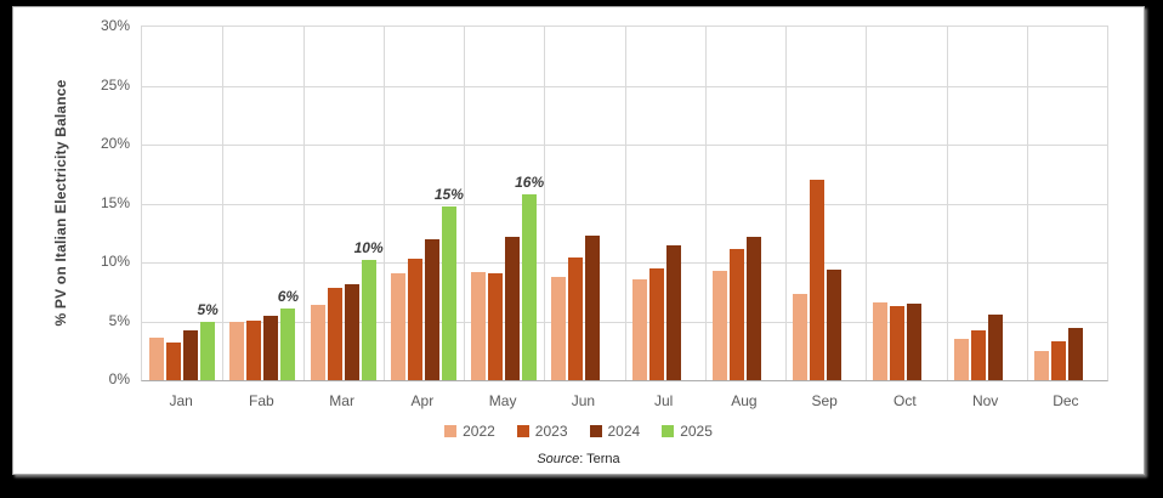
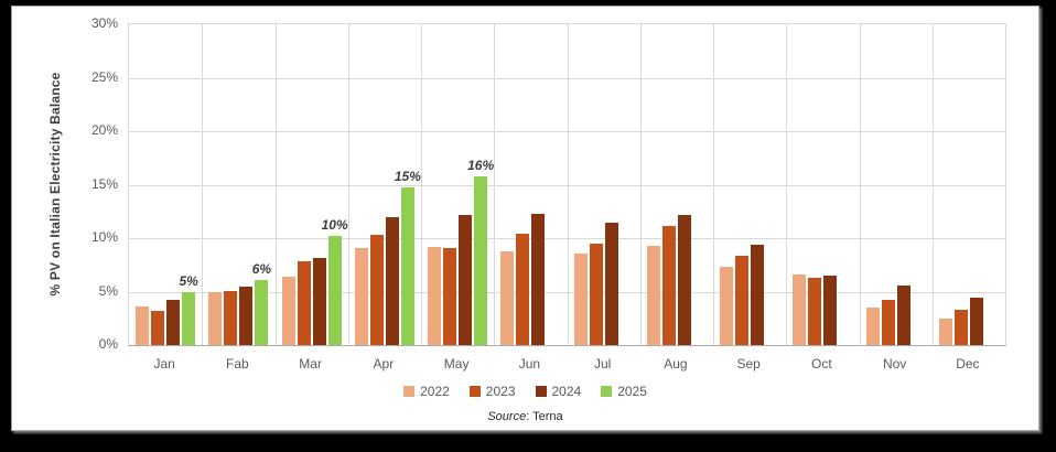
2023/Sep: 17% -> 8%
